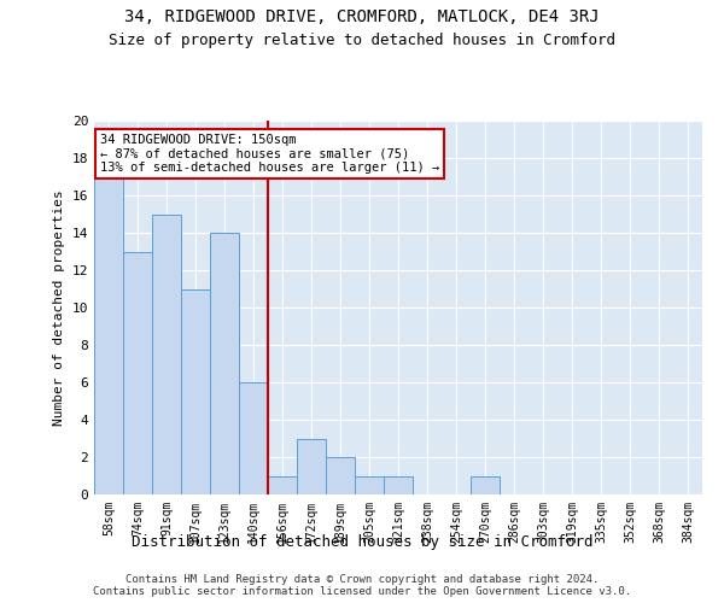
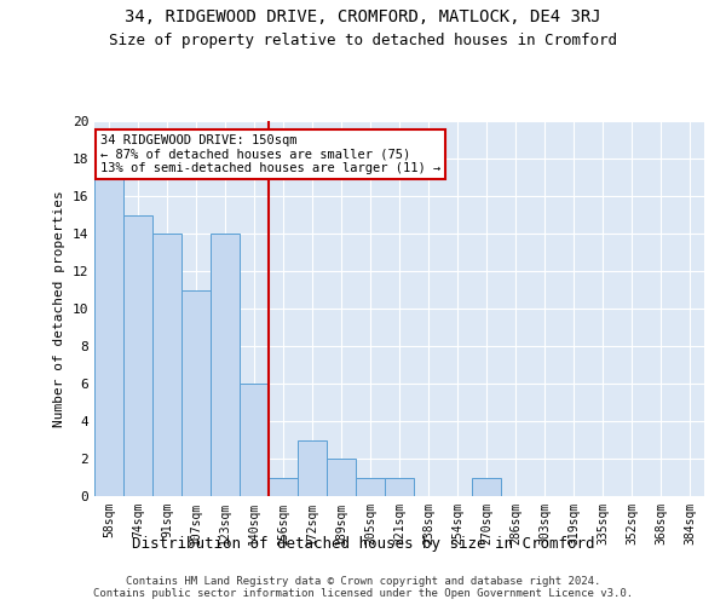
74sqm: 13 -> 15
91sqm: 15 -> 14
